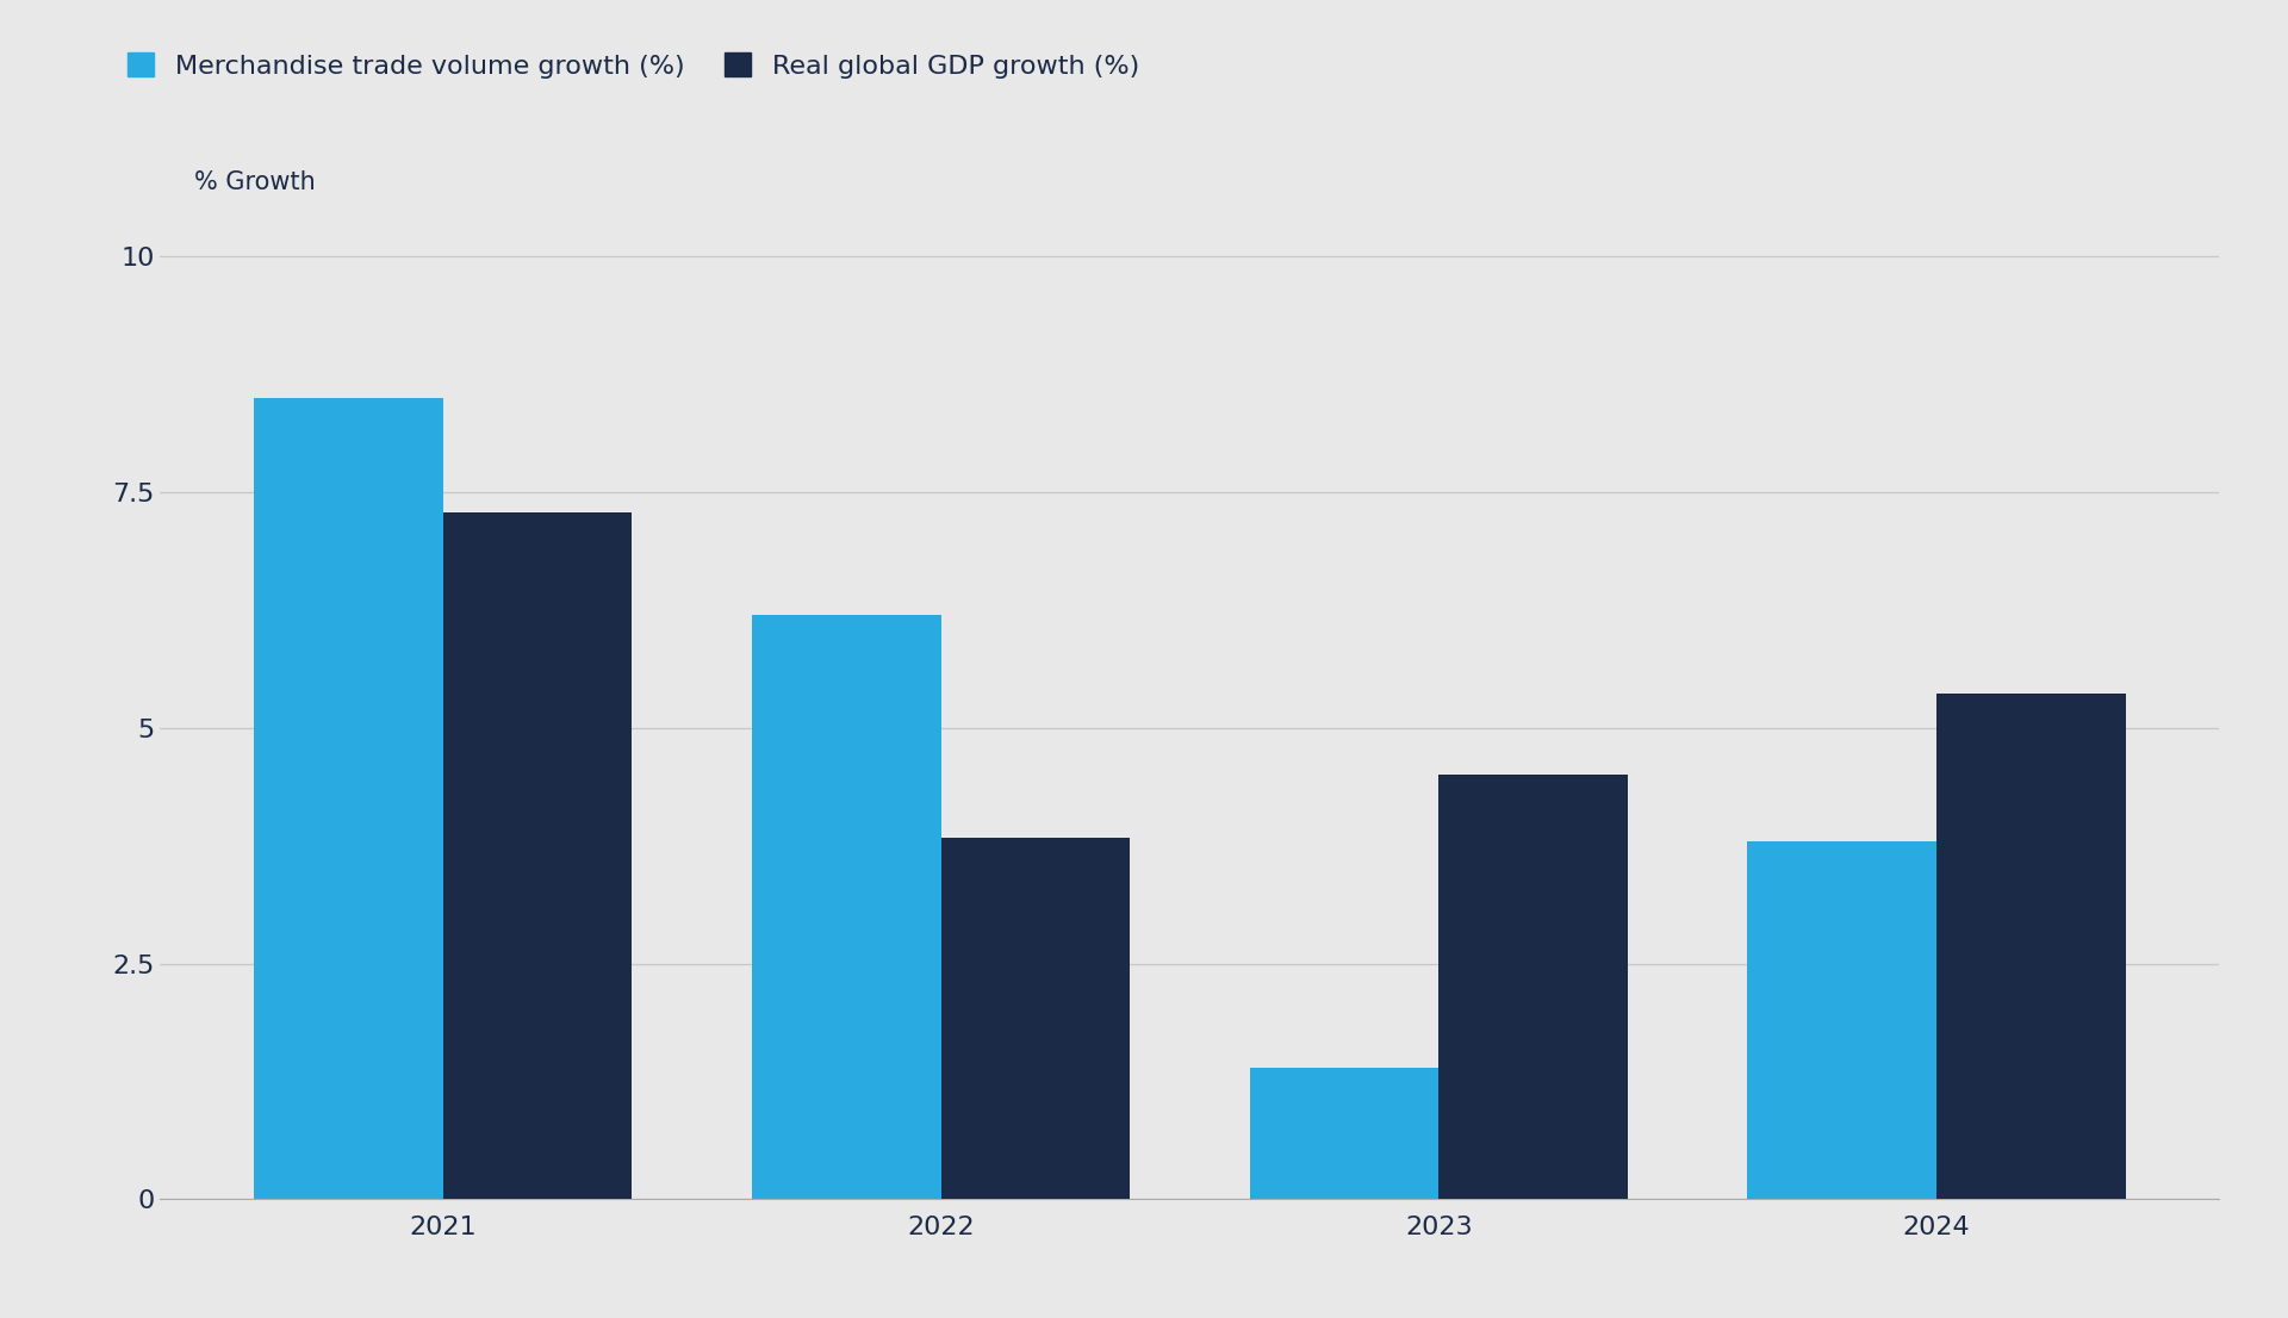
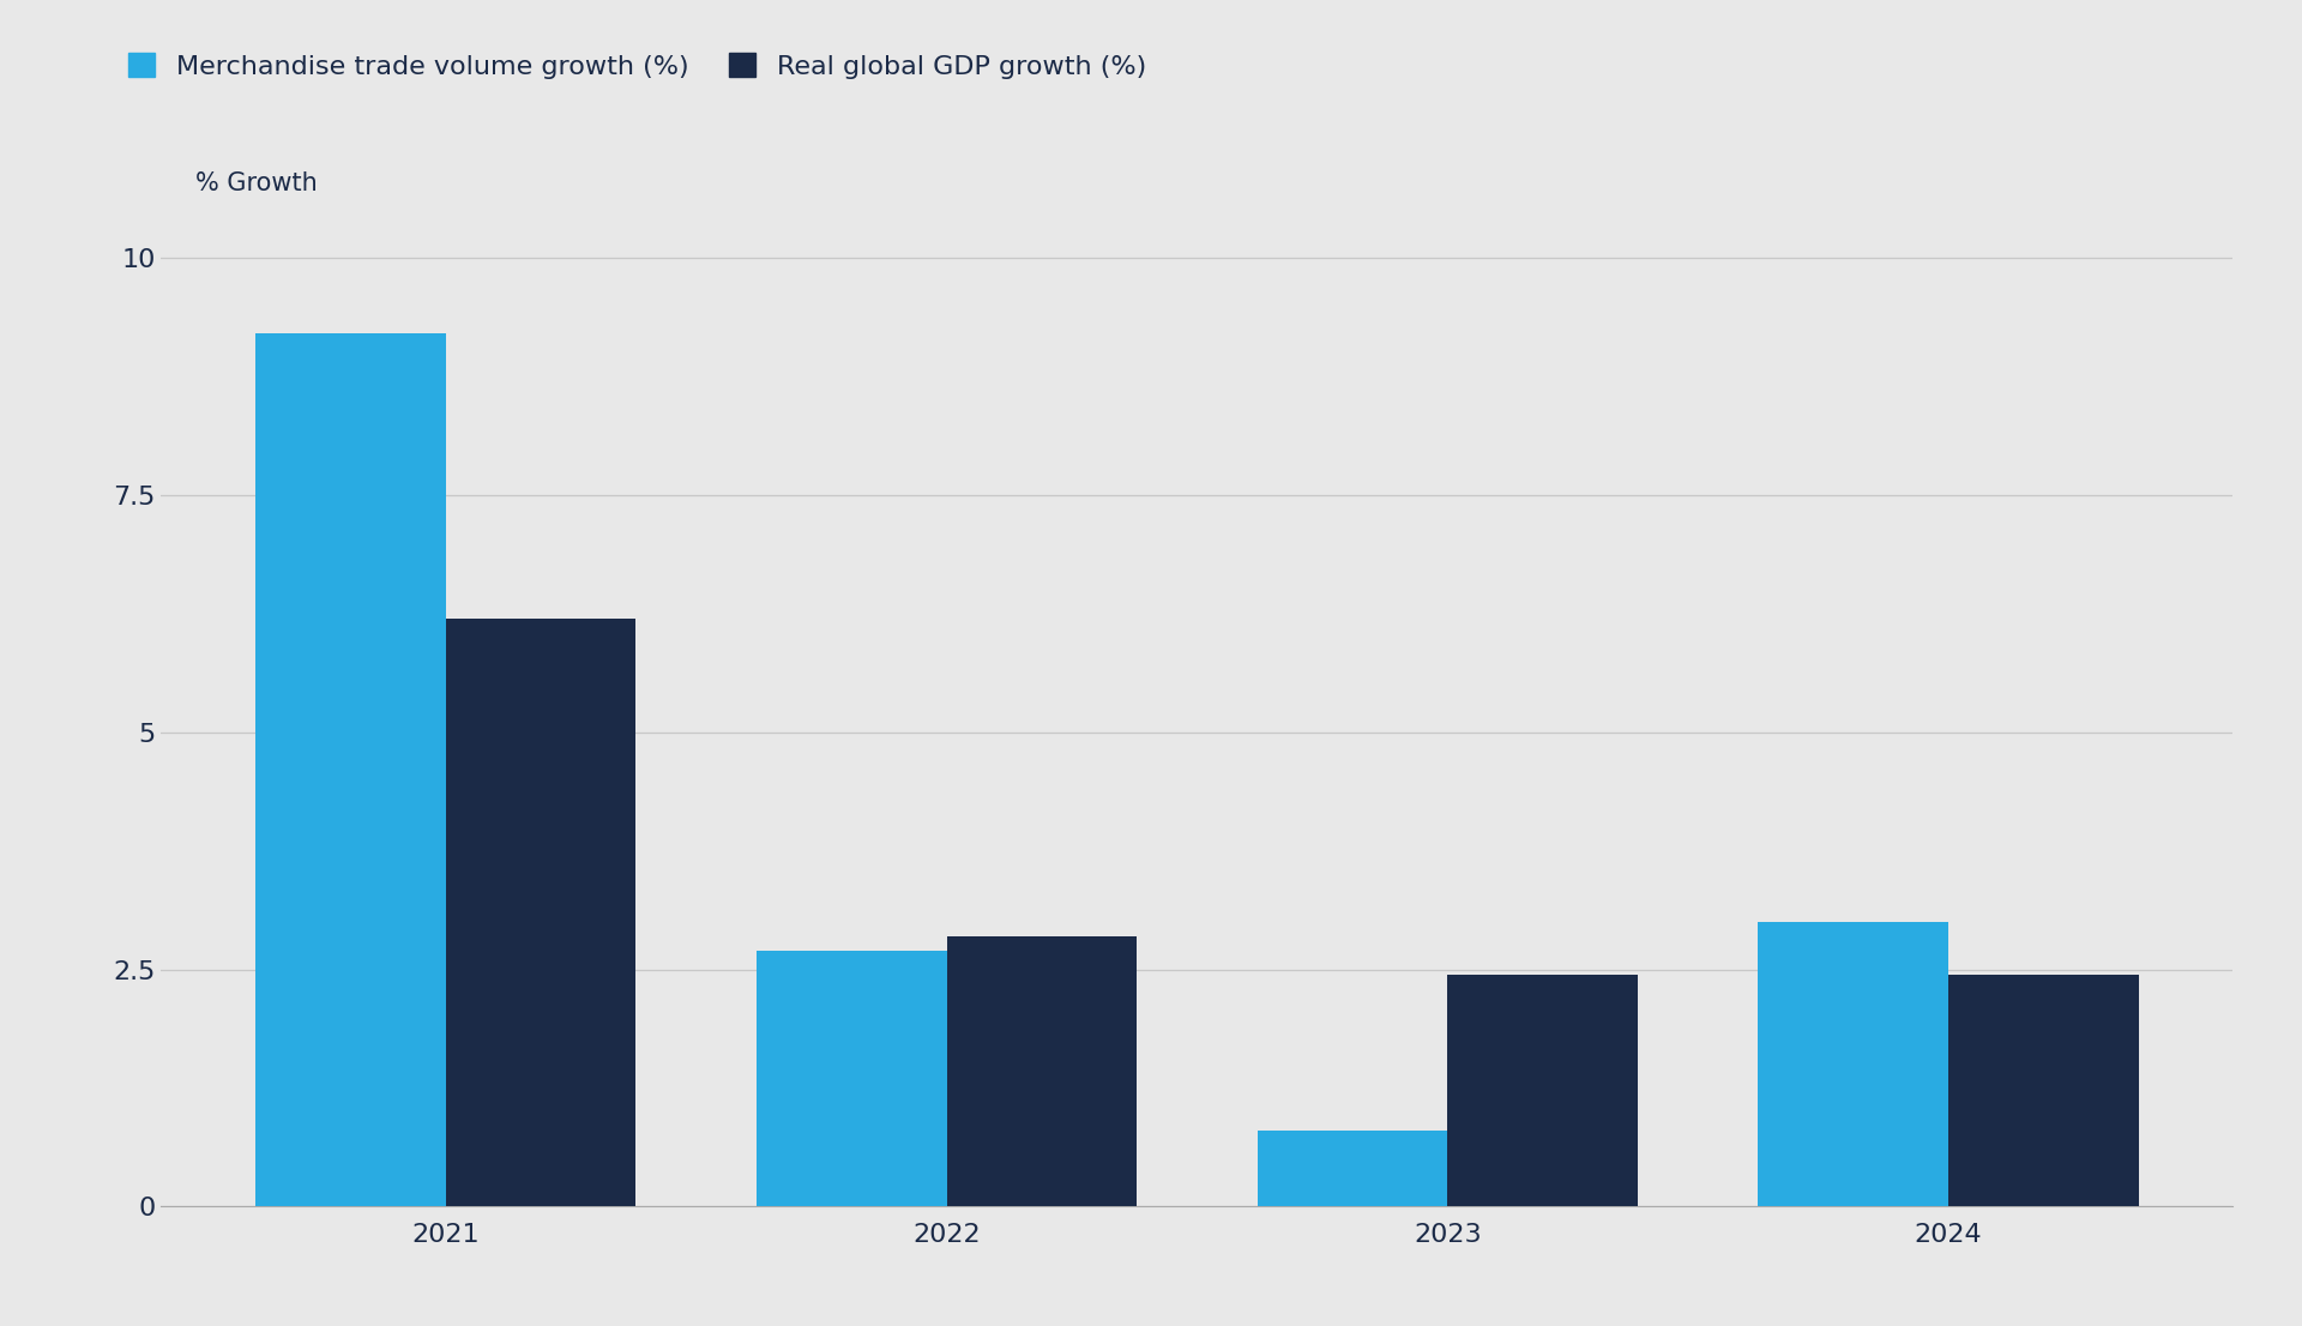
Merchandise trade volume growth (%)/2021: 8.5 -> 9.2
Real global GDP growth (%)/2021: 7.28 -> 6.20
Merchandise trade volume growth (%)/2022: 6.2 -> 2.7
Real global GDP growth (%)/2022: 3.84 -> 2.85
Merchandise trade volume growth (%)/2023: 1.4 -> 0.8
Real global GDP growth (%)/2023: 4.50 -> 2.45
Merchandise trade volume growth (%)/2024: 3.8 -> 3.0
Real global GDP growth (%)/2024: 5.36 -> 2.45
